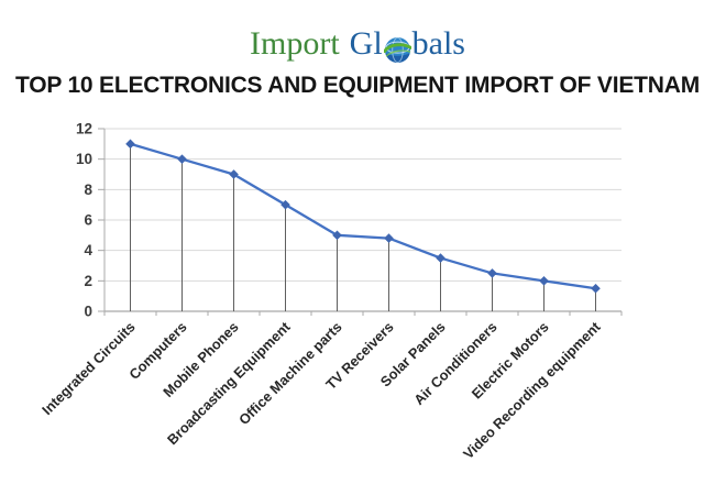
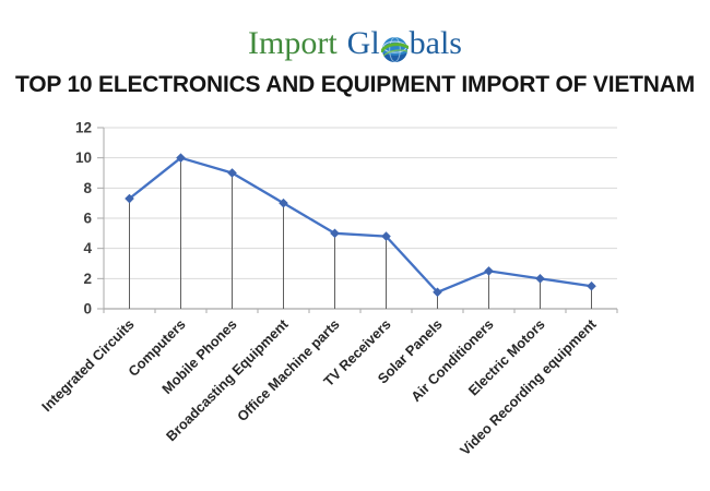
Integrated Circuits: 11.0 -> 7.3
Solar Panels: 3.5 -> 1.1
